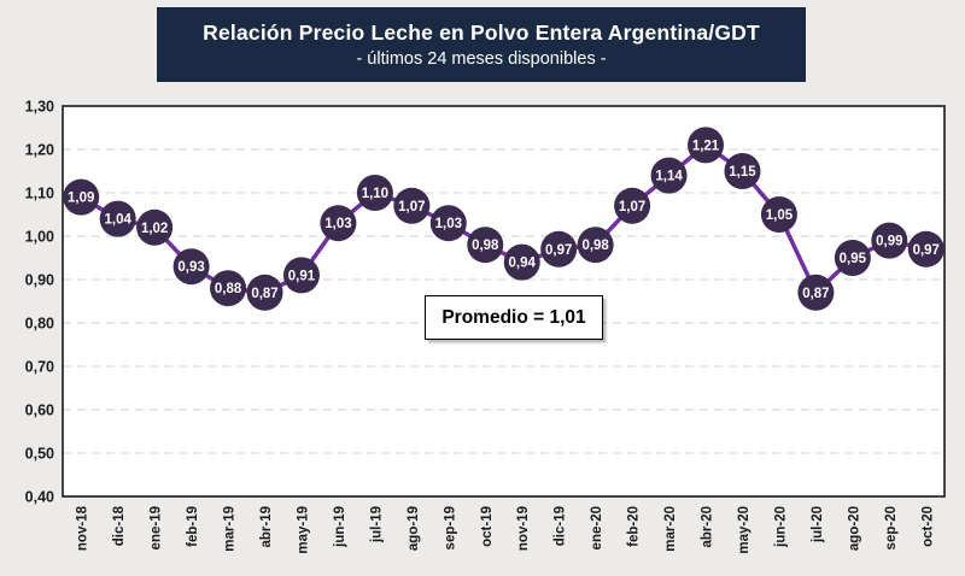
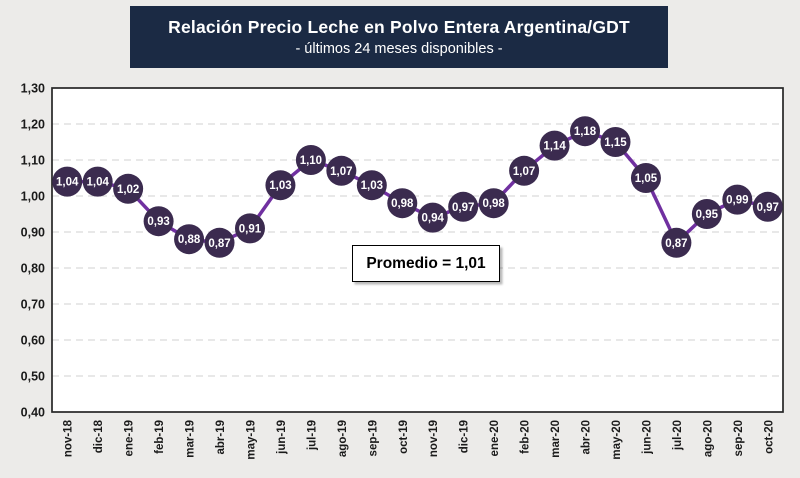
nov-18: 1,09 -> 1,04
abr-20: 1,21 -> 1,18
